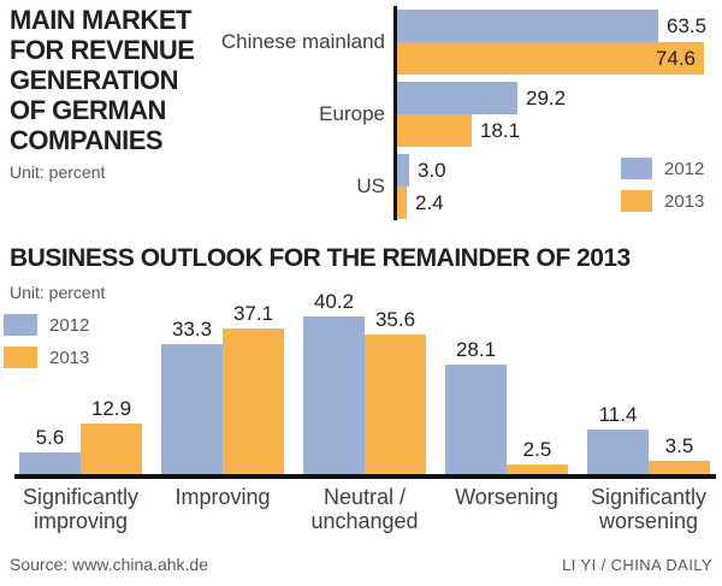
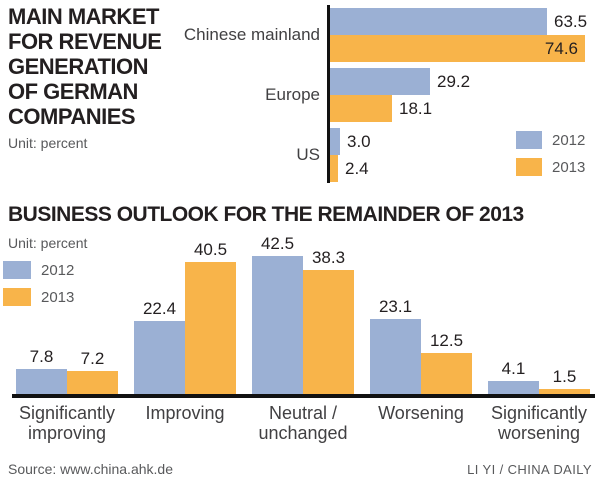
BUSINESS OUTLOOK FOR THE REMAINDER OF 2013/2012/Significantly improving: 5.6 -> 7.8
BUSINESS OUTLOOK FOR THE REMAINDER OF 2013/2013/Significantly improving: 12.9 -> 7.2
BUSINESS OUTLOOK FOR THE REMAINDER OF 2013/2012/Improving: 33.3 -> 22.4
BUSINESS OUTLOOK FOR THE REMAINDER OF 2013/2013/Improving: 37.1 -> 40.5
BUSINESS OUTLOOK FOR THE REMAINDER OF 2013/2012/Neutral / unchanged: 40.2 -> 42.5
BUSINESS OUTLOOK FOR THE REMAINDER OF 2013/2013/Neutral / unchanged: 35.6 -> 38.3
BUSINESS OUTLOOK FOR THE REMAINDER OF 2013/2012/Worsening: 28.1 -> 23.1
BUSINESS OUTLOOK FOR THE REMAINDER OF 2013/2013/Worsening: 2.5 -> 12.5
BUSINESS OUTLOOK FOR THE REMAINDER OF 2013/2012/Significantly worsening: 11.4 -> 4.1
BUSINESS OUTLOOK FOR THE REMAINDER OF 2013/2013/Significantly worsening: 3.5 -> 1.5
